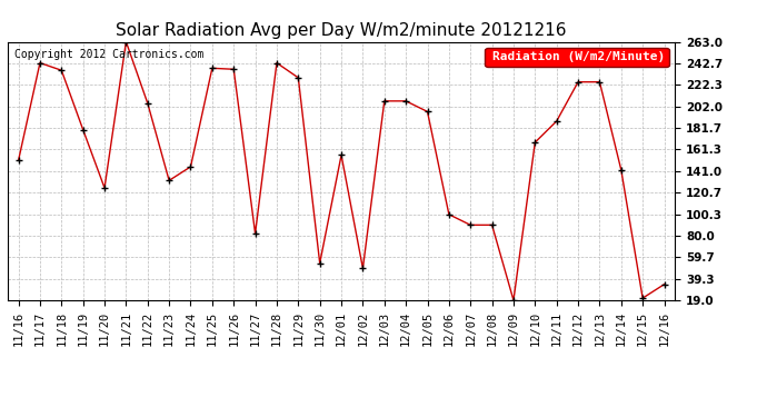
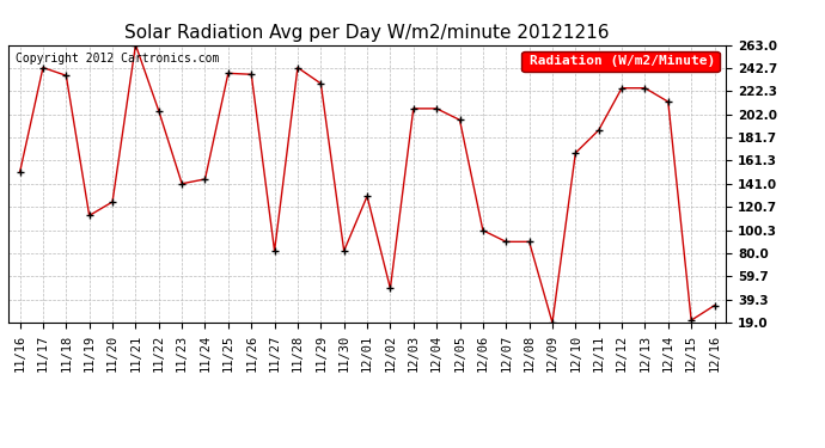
11/19: 180 -> 113
11/23: 132 -> 141
11/30: 54 -> 82
12/01: 156 -> 130
12/14: 142 -> 213
